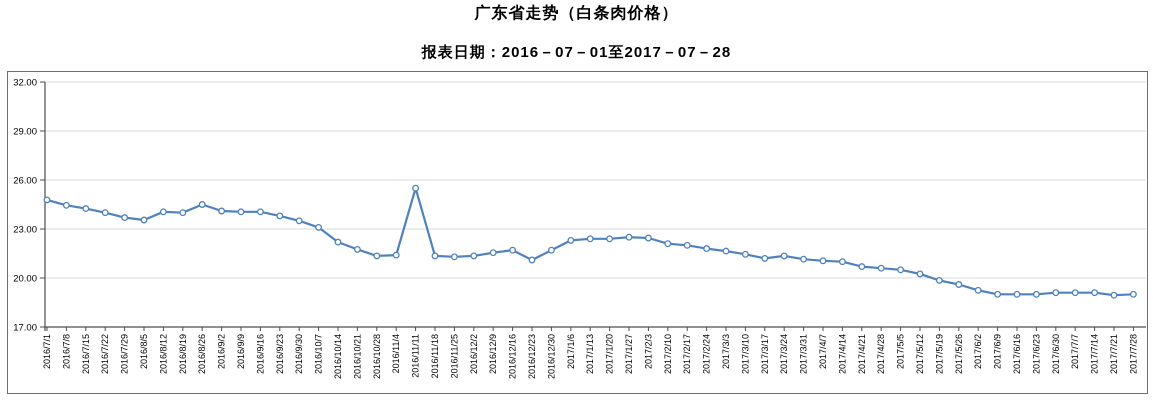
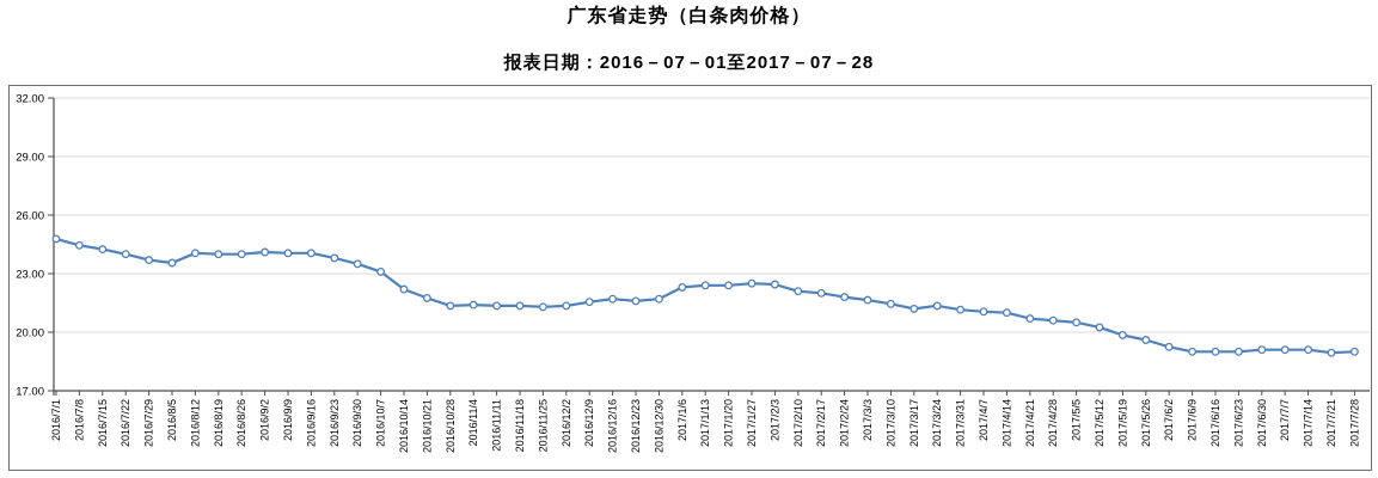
2016/8/26: 24.5 -> 24.0
2016/11/11: 25.5 -> 21.4
2016/12/23: 21.1 -> 21.6
